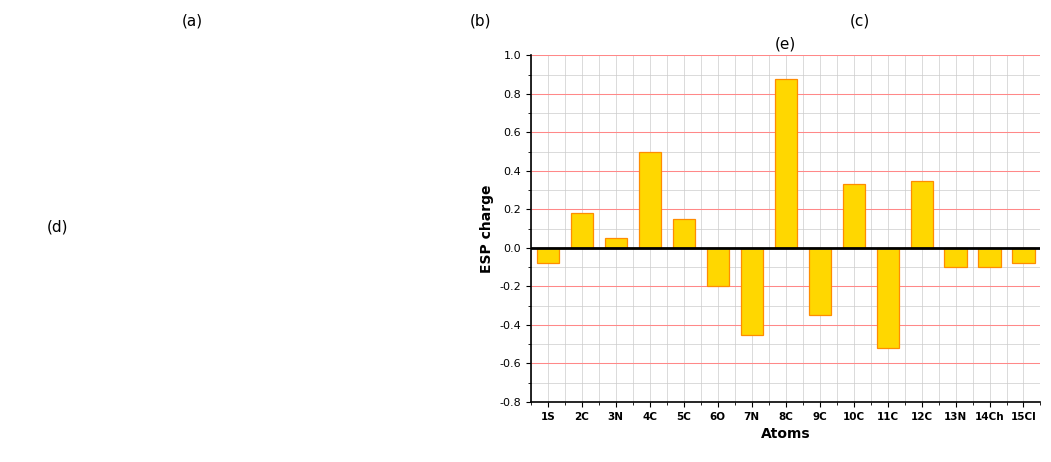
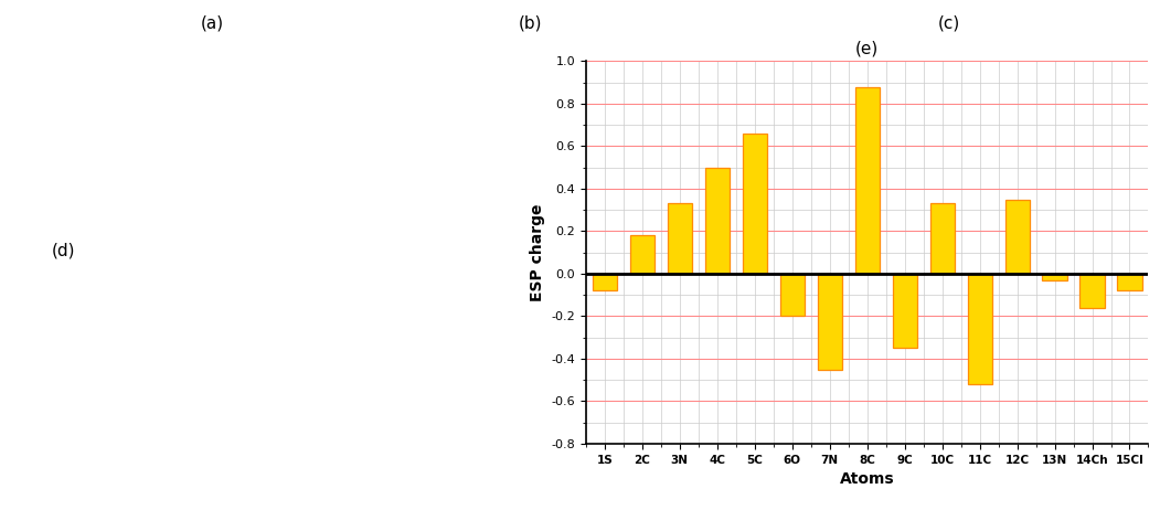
3N: 0.05 -> 0.33
5C: 0.15 -> 0.66
13N: -0.10 -> -0.03
14Ch: -0.10 -> -0.16
